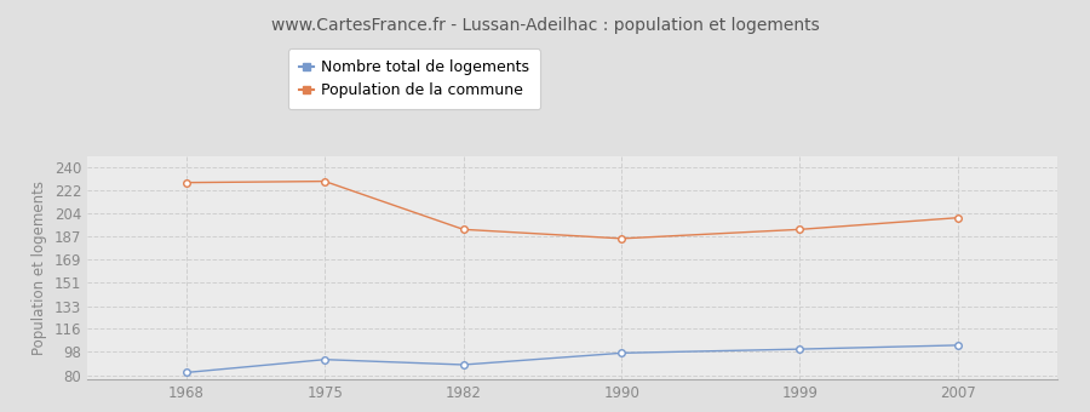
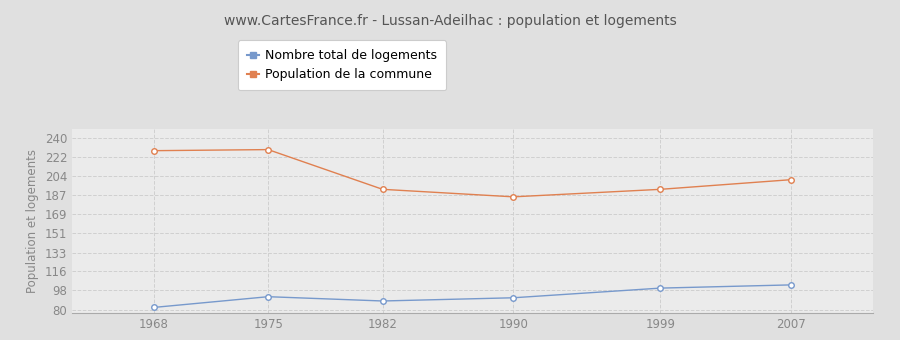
Nombre total de logements/1990: 97 -> 91
